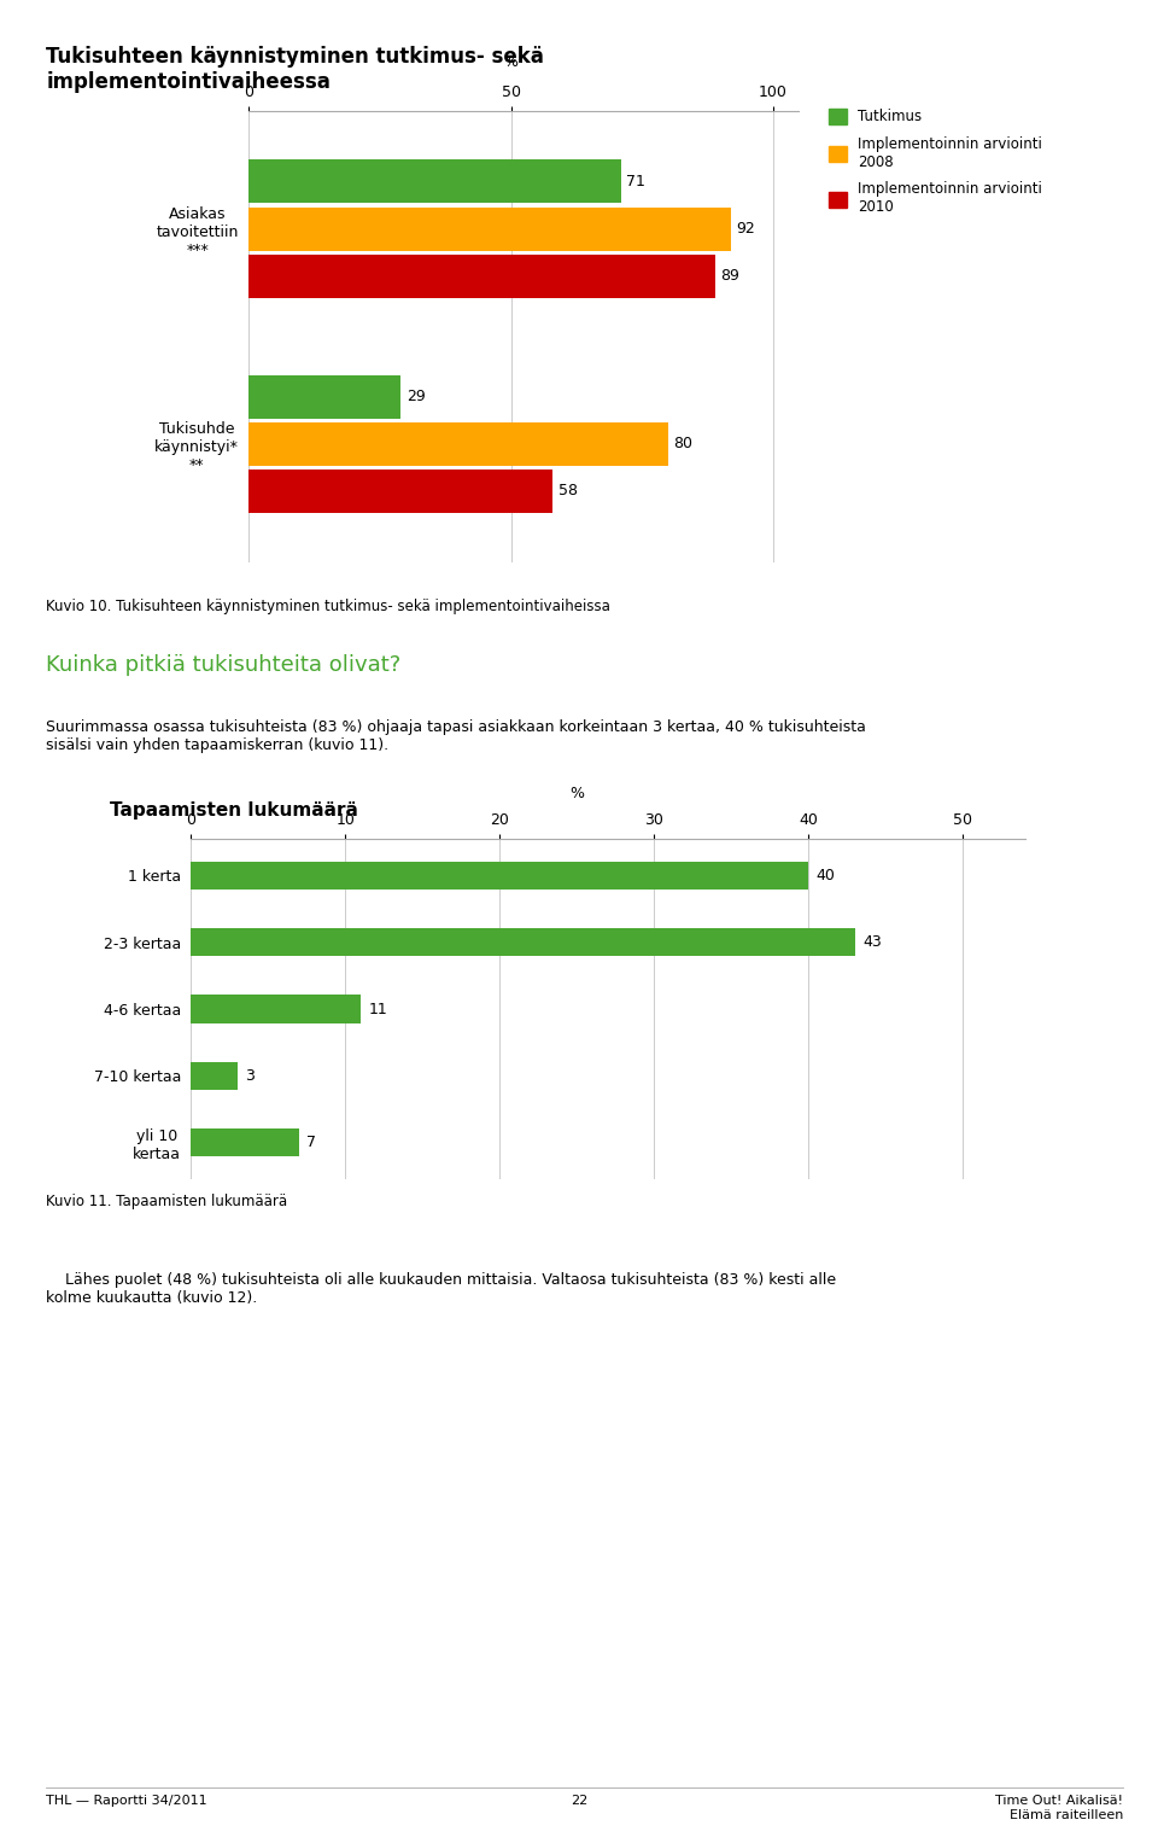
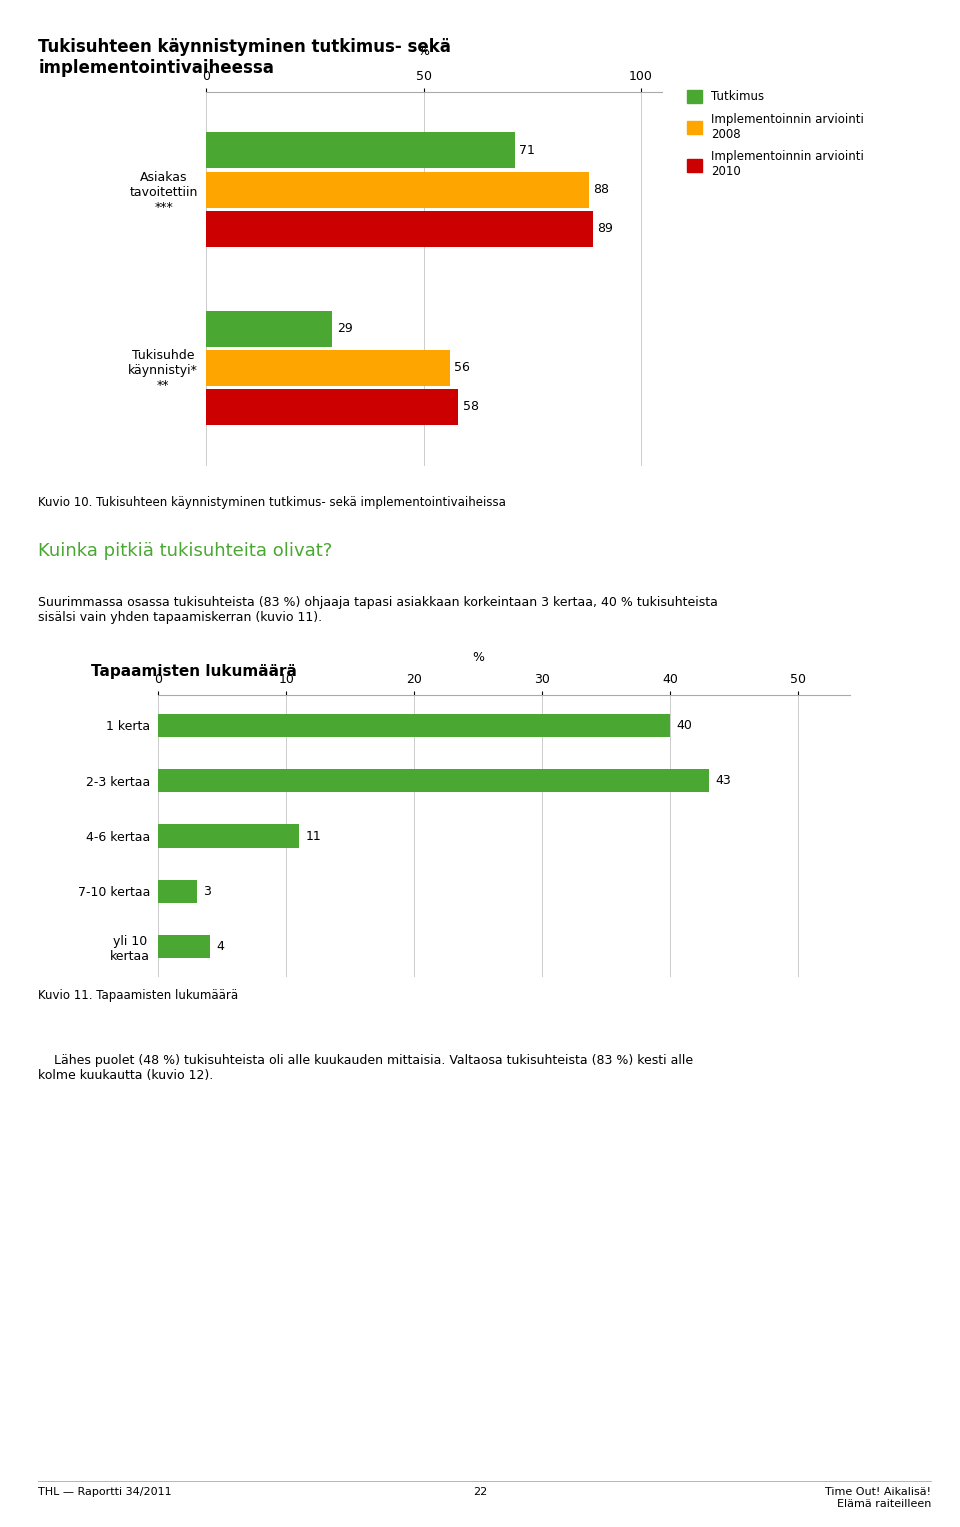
Implementoinnin arviointi 2008/Asiakas tavoitettiin ***: 92 -> 88
Implementoinnin arviointi 2008/Tukisuhde käynnistyi* **: 80 -> 56
yli 10 kertaa: 7 -> 4
